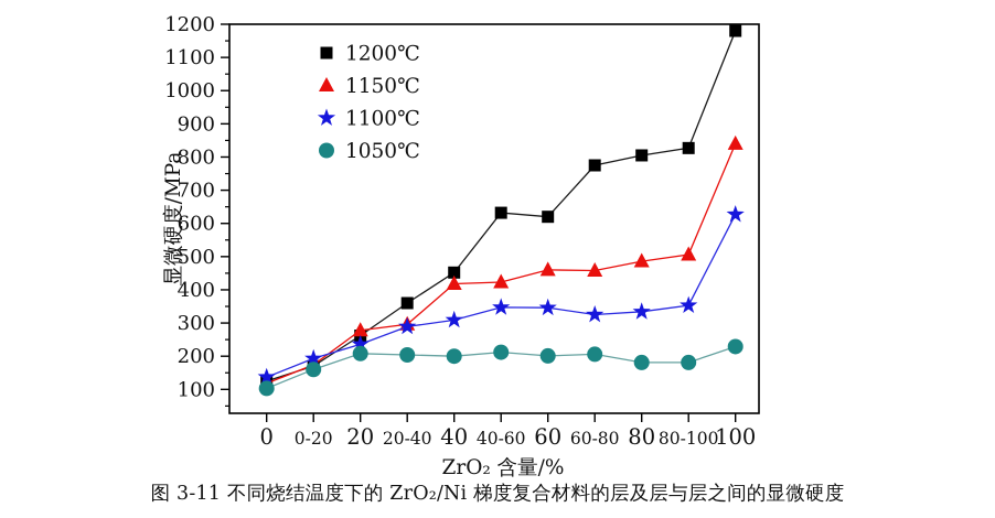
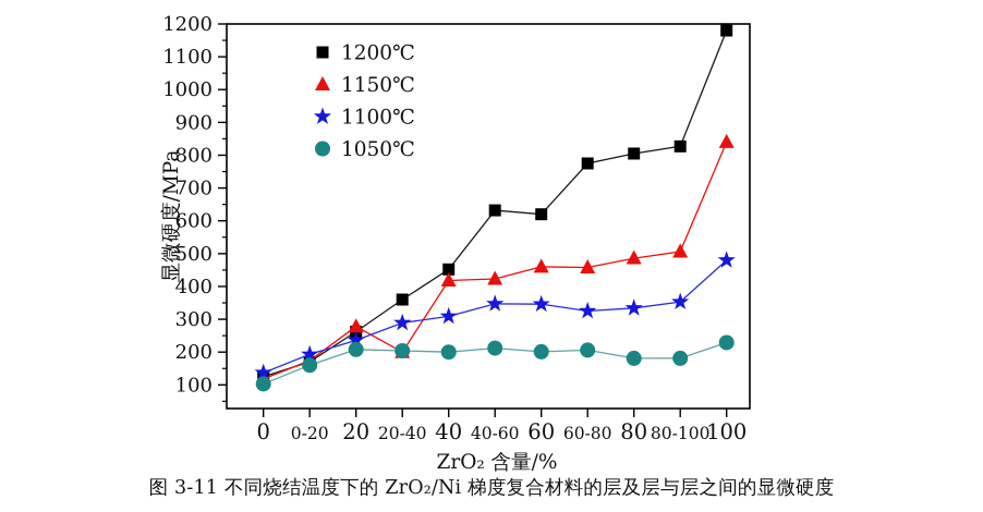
1150℃/20-40: 300 -> 200
1100℃/100: 630 -> 480
